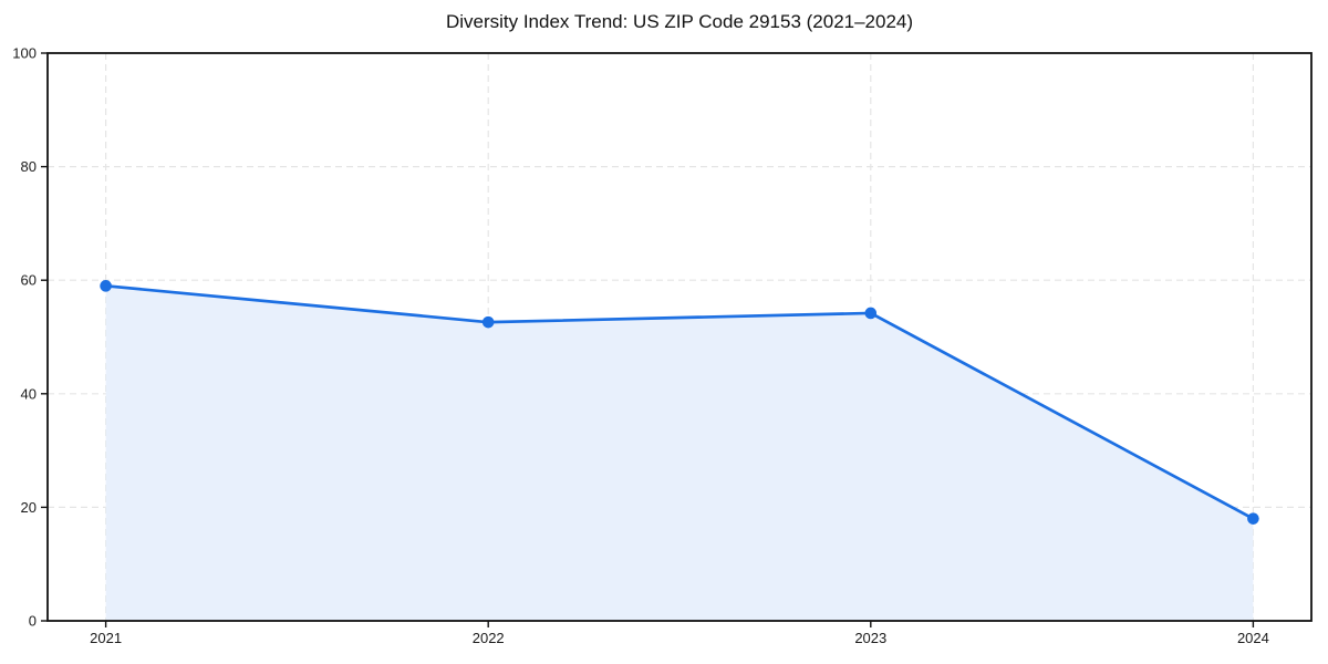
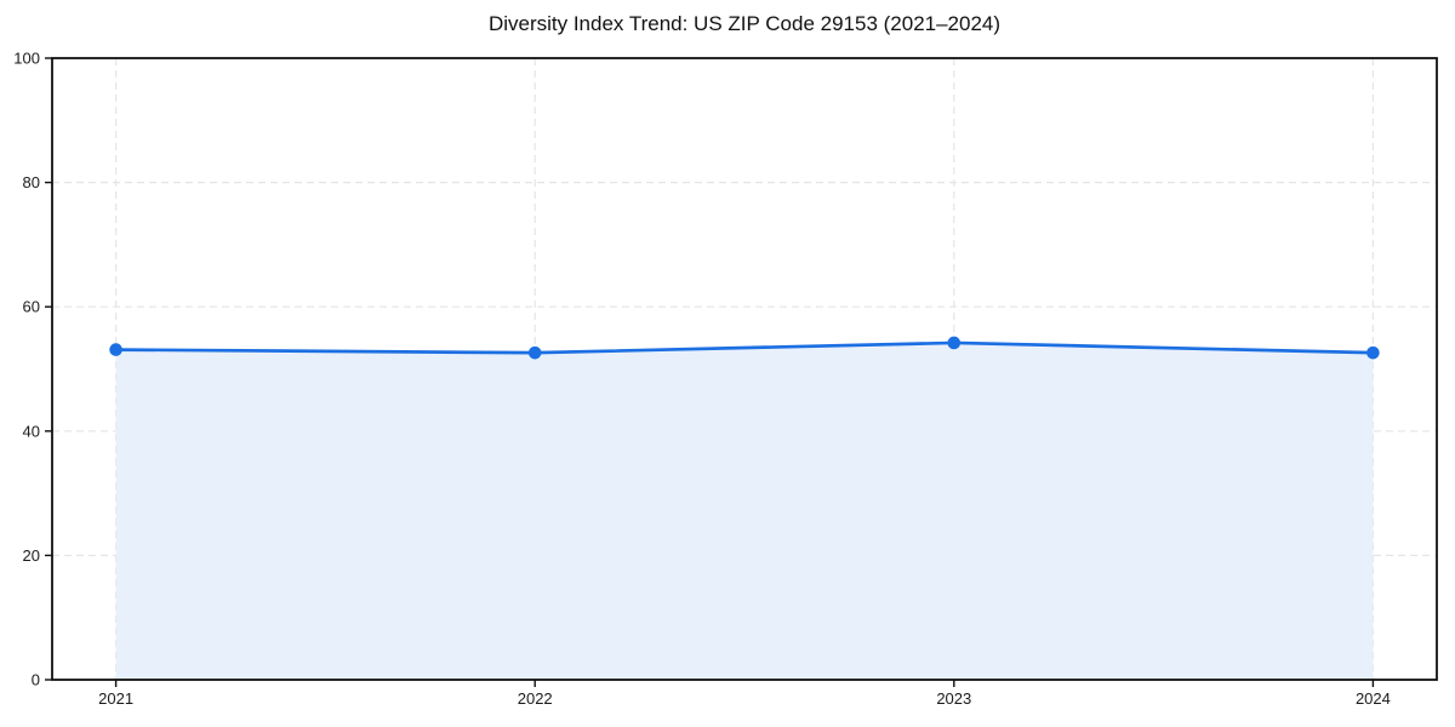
2021: 59 -> 53
2024: 18 -> 53
